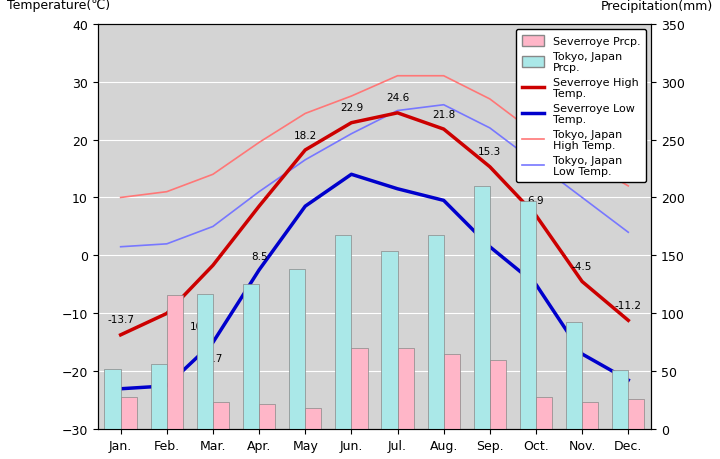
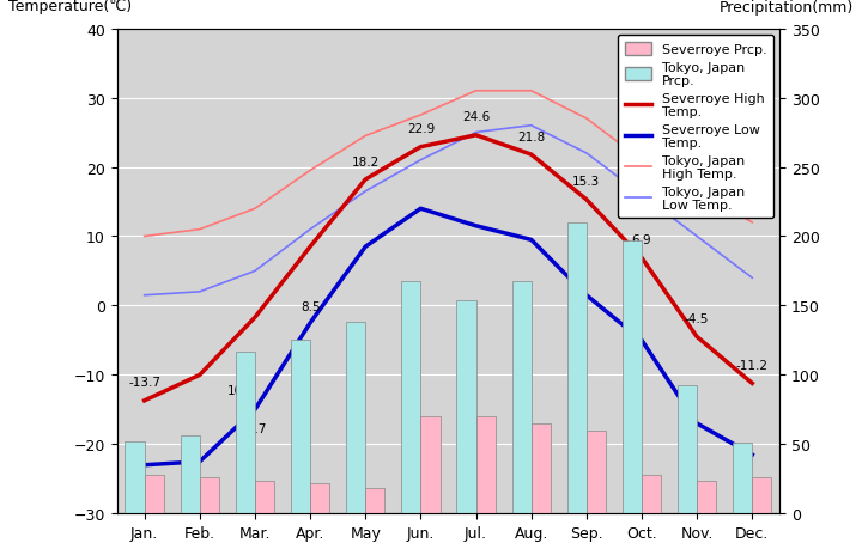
Severroye Prcp./Feb.: 116 -> 26
